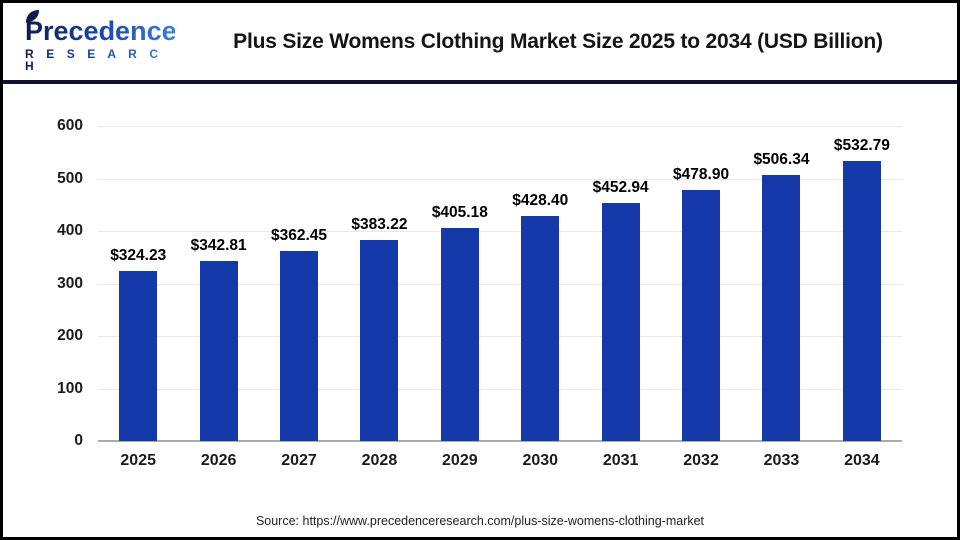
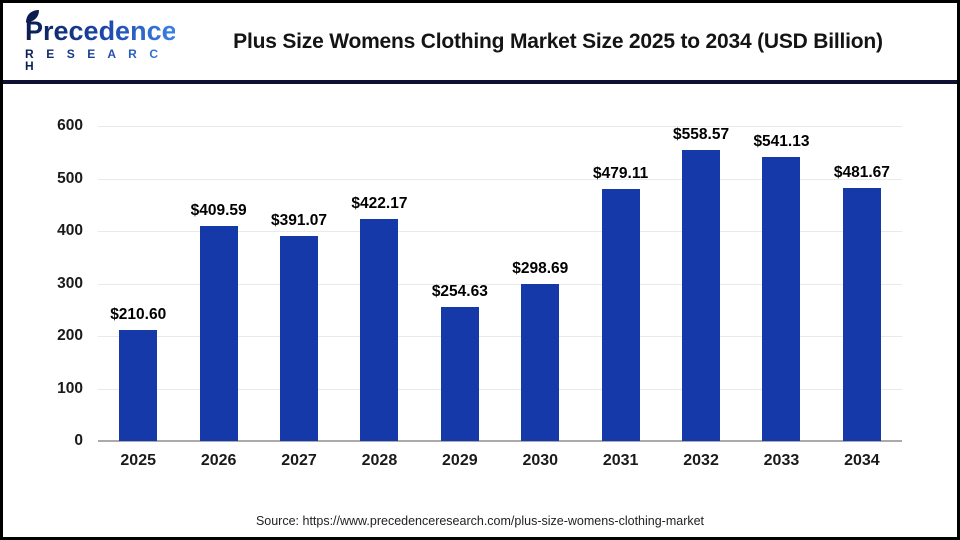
2025: $324.23 -> $210.60
2026: $342.81 -> $409.59
2027: $362.45 -> $391.07
2028: $383.22 -> $422.17
2029: $405.18 -> $254.63
2030: $428.40 -> $298.69
2031: $452.94 -> $479.11
2032: $478.90 -> $558.57
2033: $506.34 -> $541.13
2034: $532.79 -> $481.67
